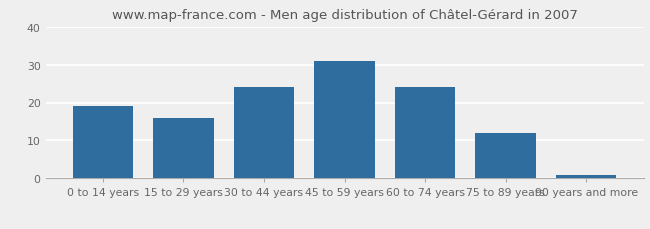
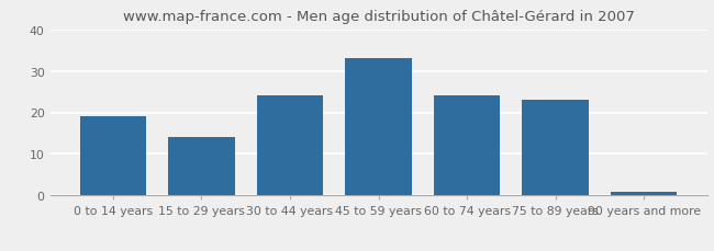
15 to 29 years: 16 -> 14
45 to 59 years: 31 -> 33
75 to 89 years: 12 -> 23
